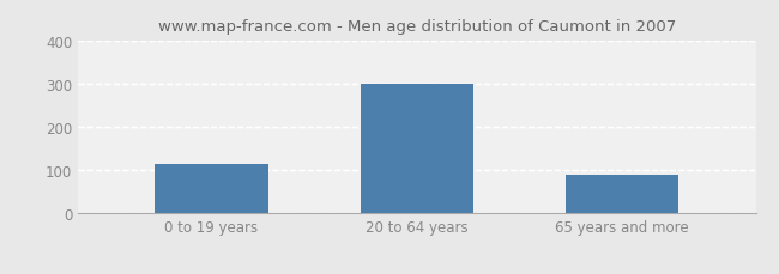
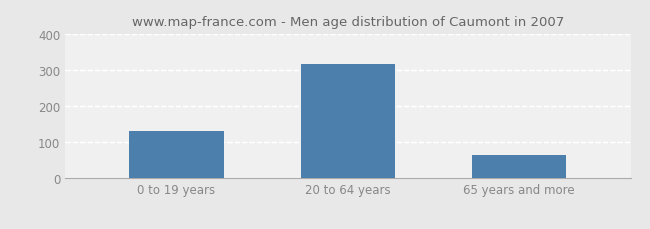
0 to 19 years: 115 -> 132
20 to 64 years: 300 -> 315
65 years and more: 90 -> 65
